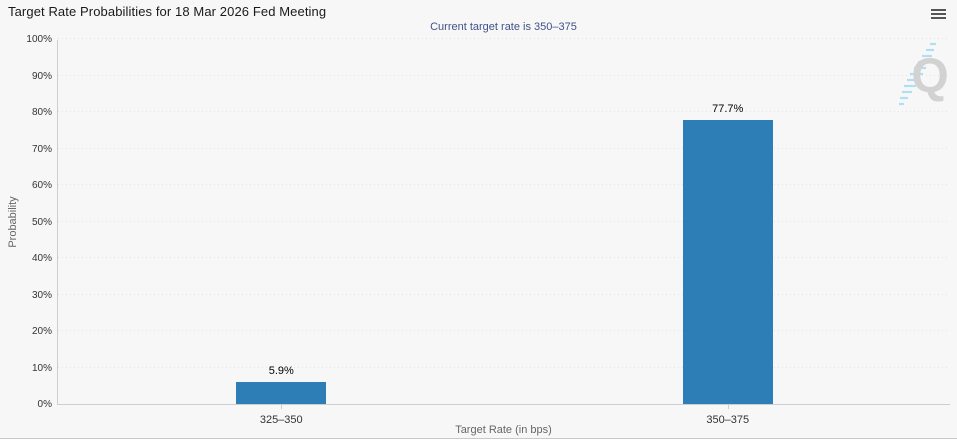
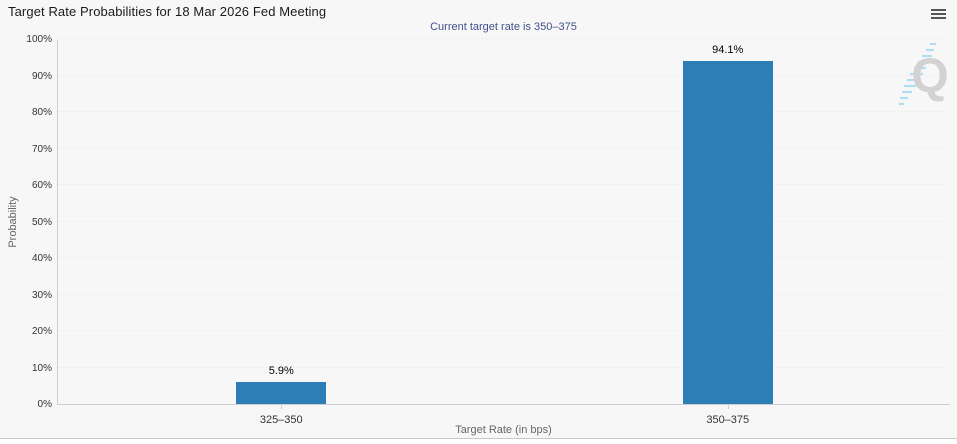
350–375: 77.7% -> 94.1%
